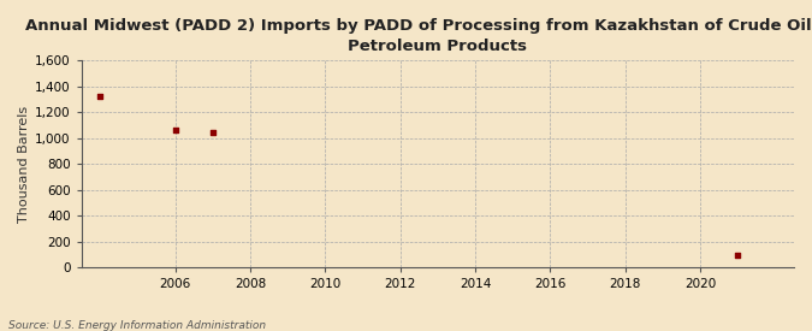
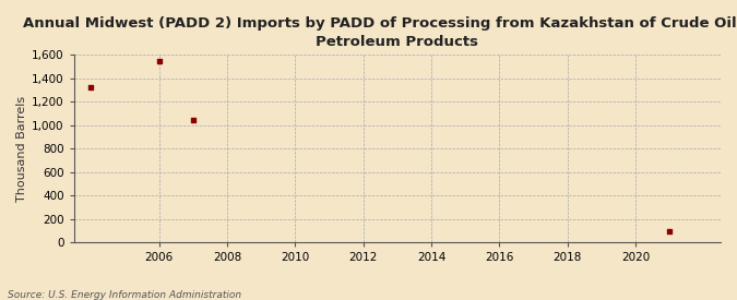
2006: 1,060 -> 1,550
